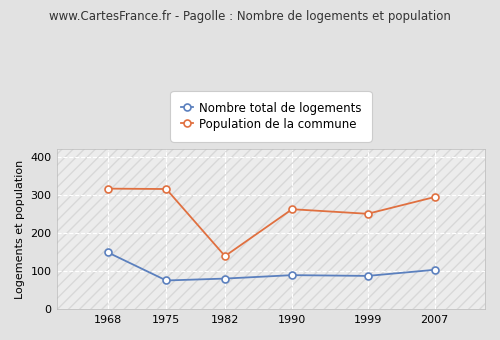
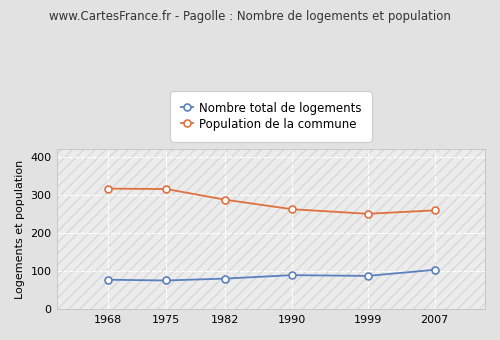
Nombre total de logements/1968: 150 -> 78
Population de la commune/1982: 140 -> 288
Population de la commune/2007: 295 -> 260
